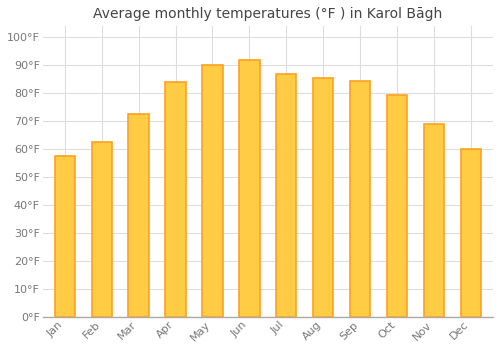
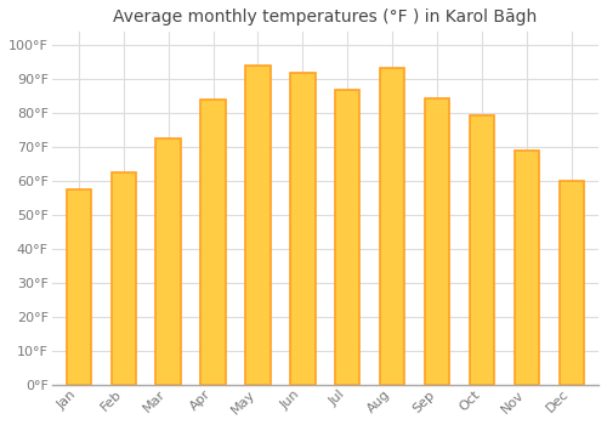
May: 90.0°F -> 94.0°F
Aug: 85.5°F -> 93.5°F
